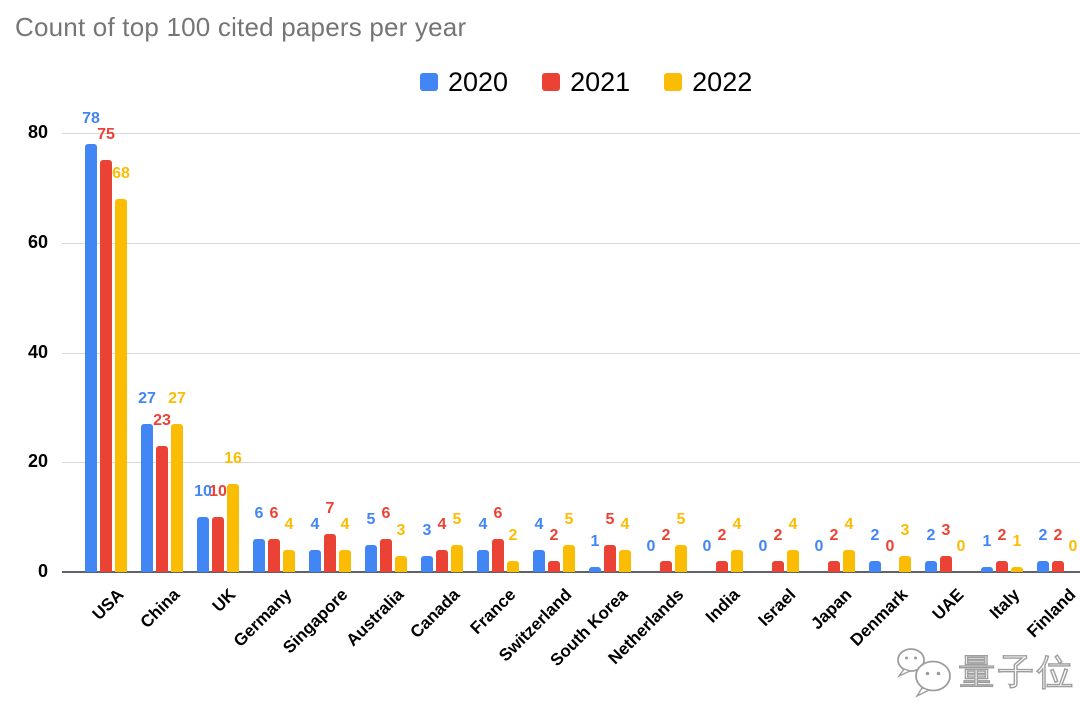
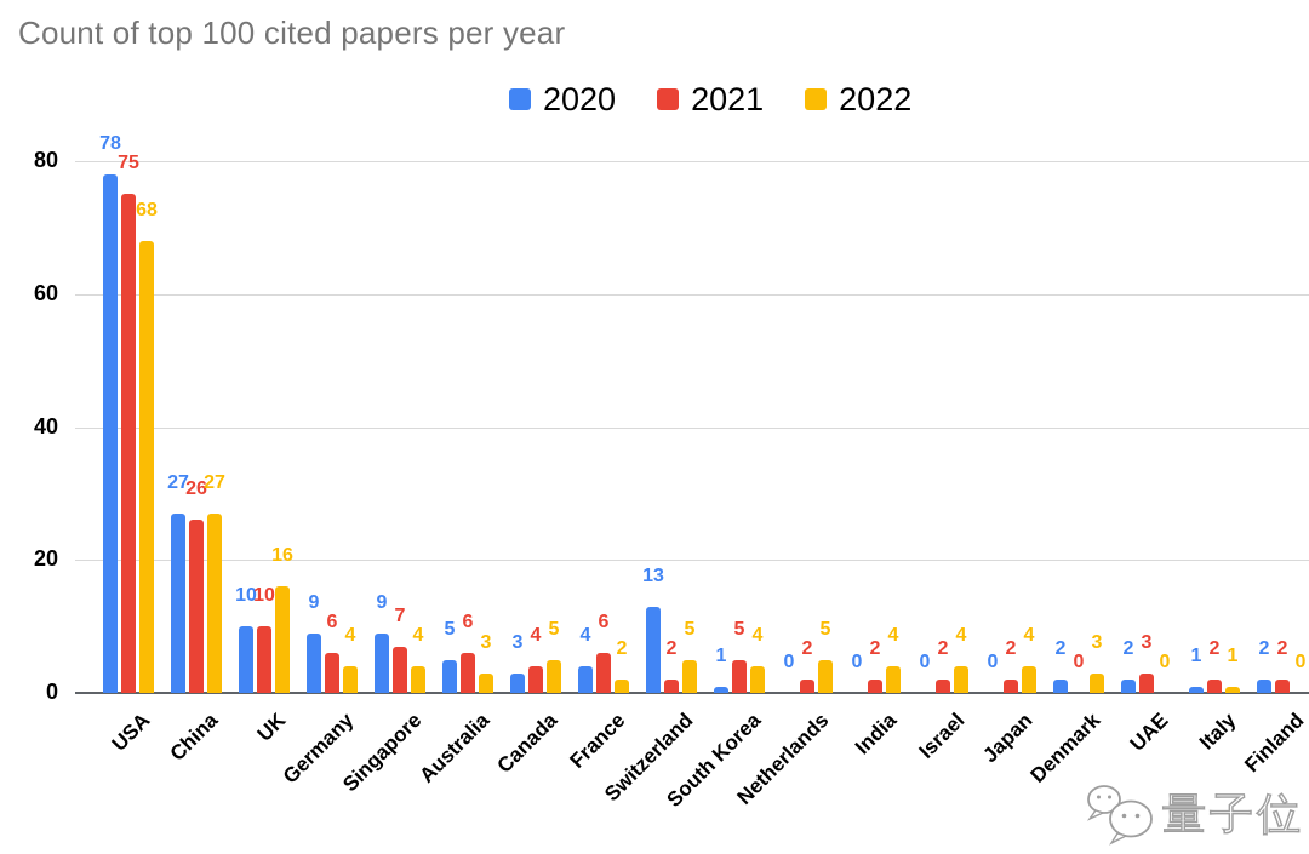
2021/China: 23 -> 26
2020/Germany: 6 -> 9
2020/Singapore: 4 -> 9
2020/Switzerland: 4 -> 13
